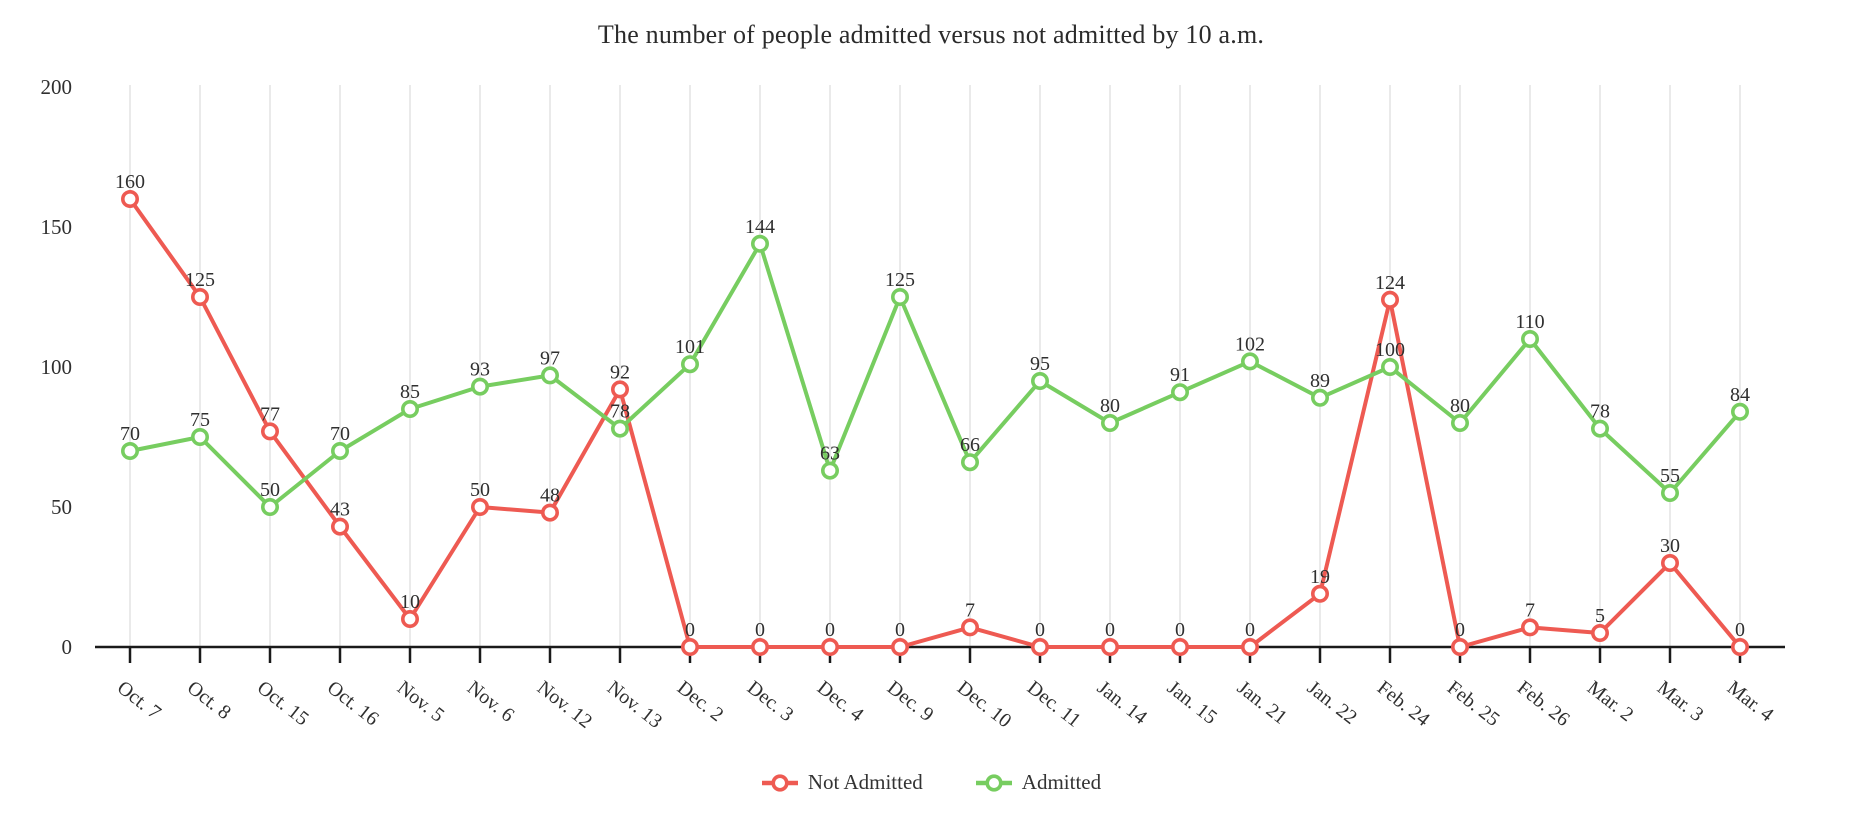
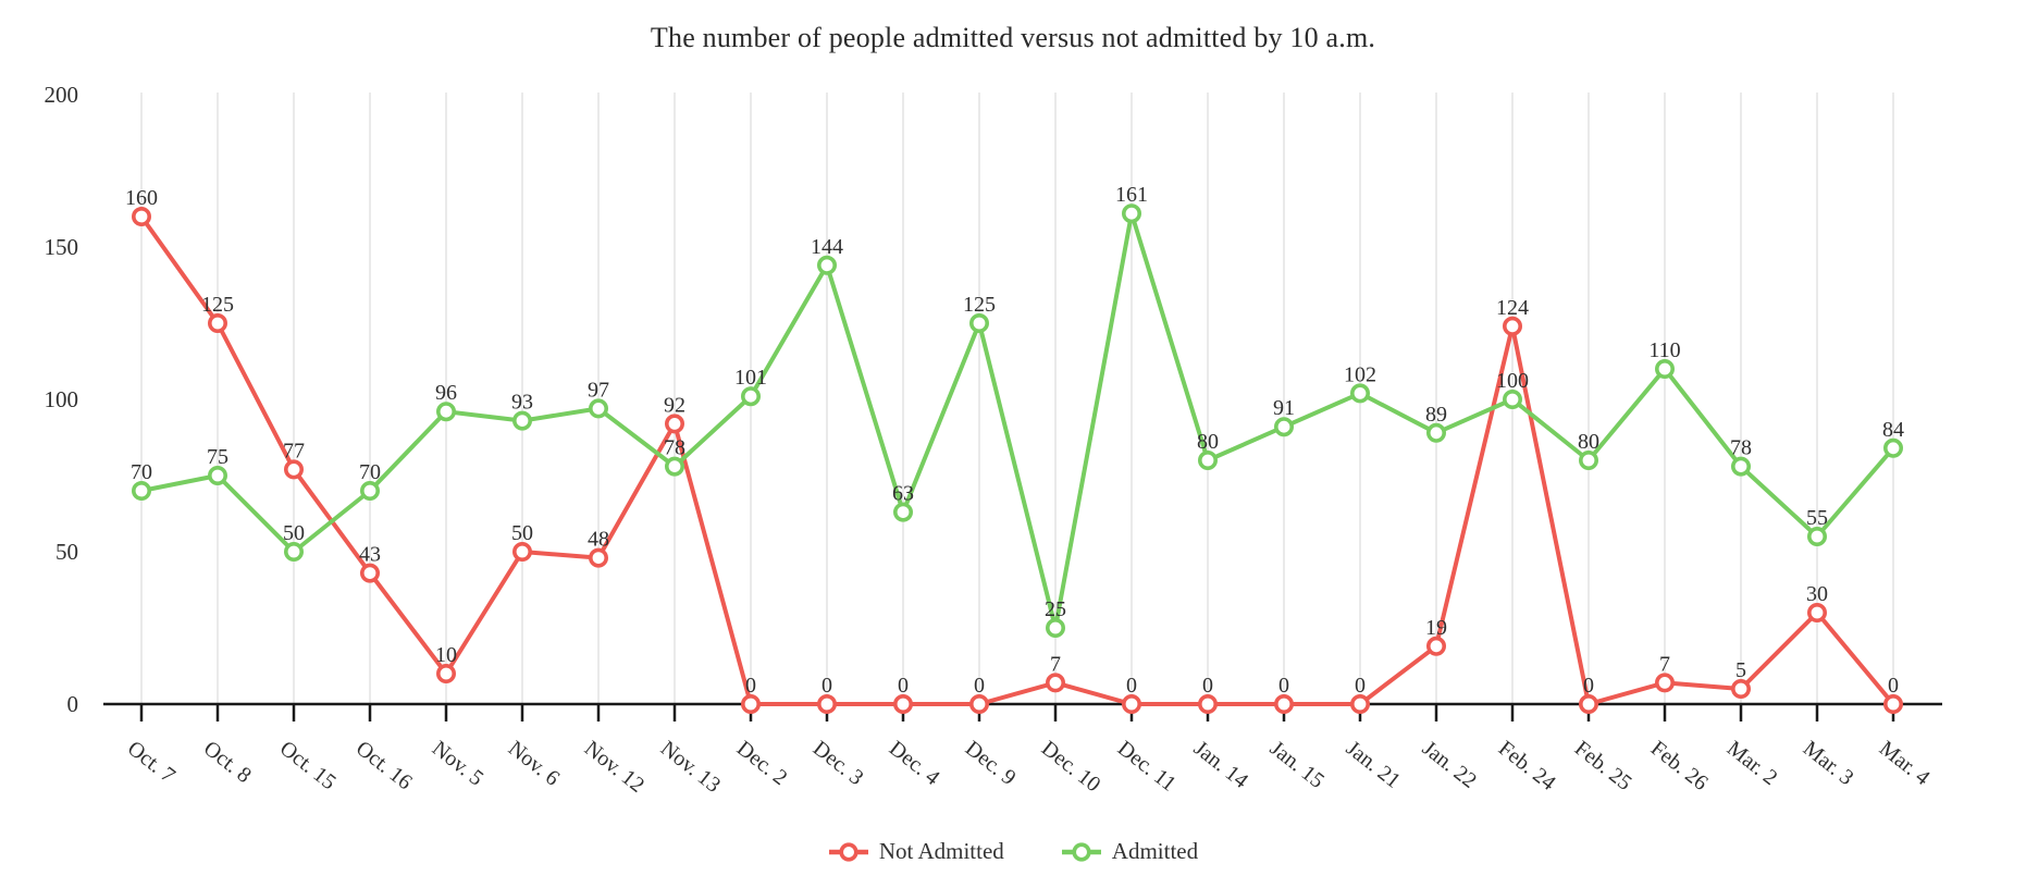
Admitted/Nov. 5: 85 -> 96
Admitted/Dec. 10: 66 -> 25
Admitted/Dec. 11: 95 -> 161
